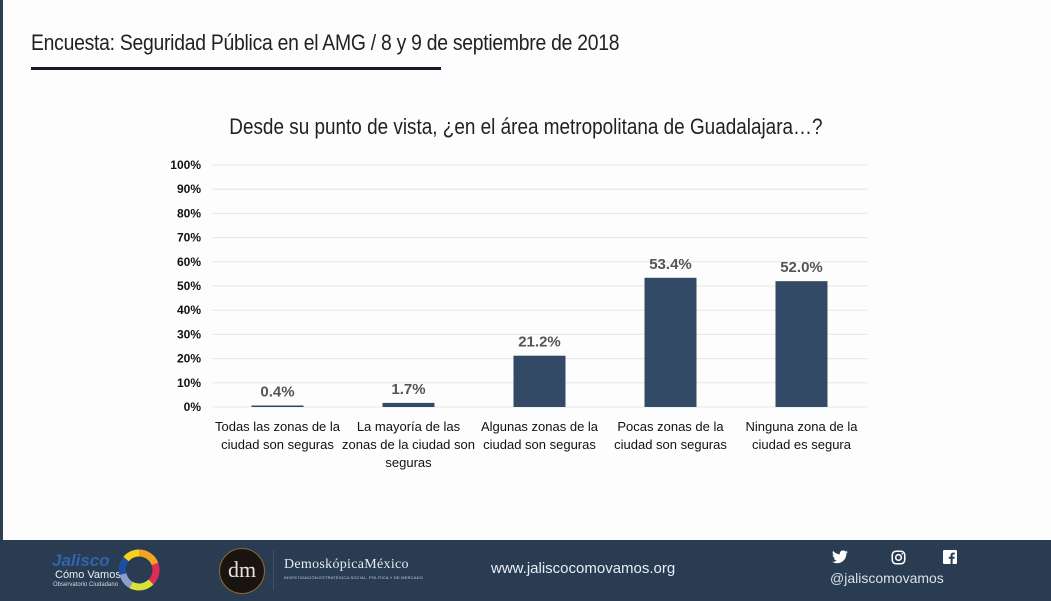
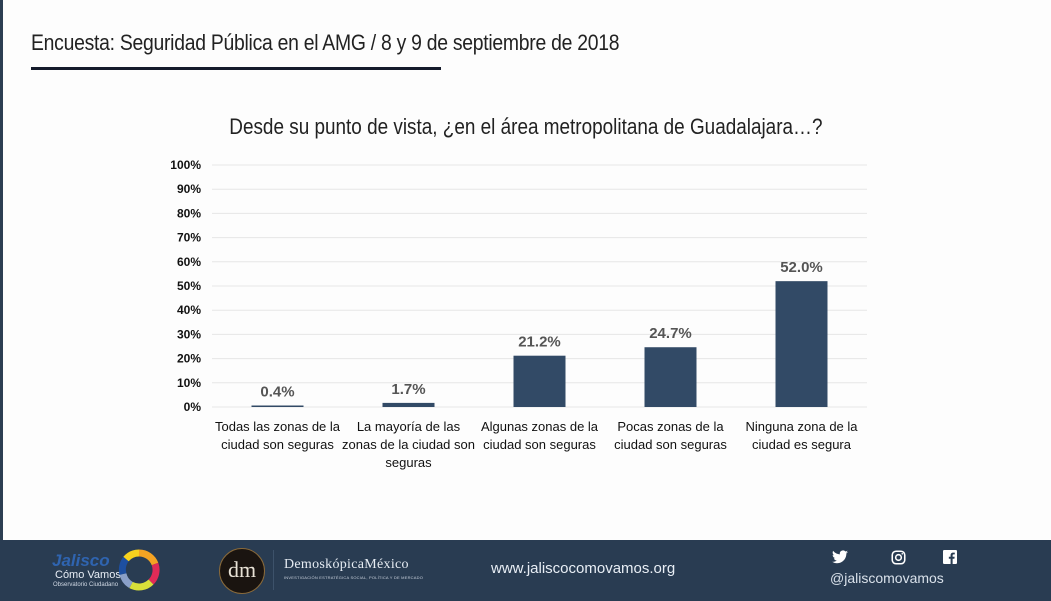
Pocas zonas de la ciudad son seguras: 53.4% -> 24.7%
